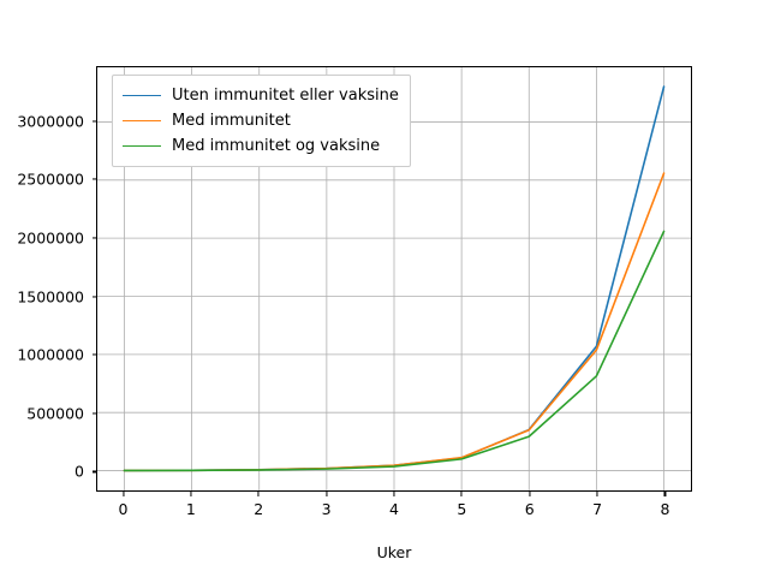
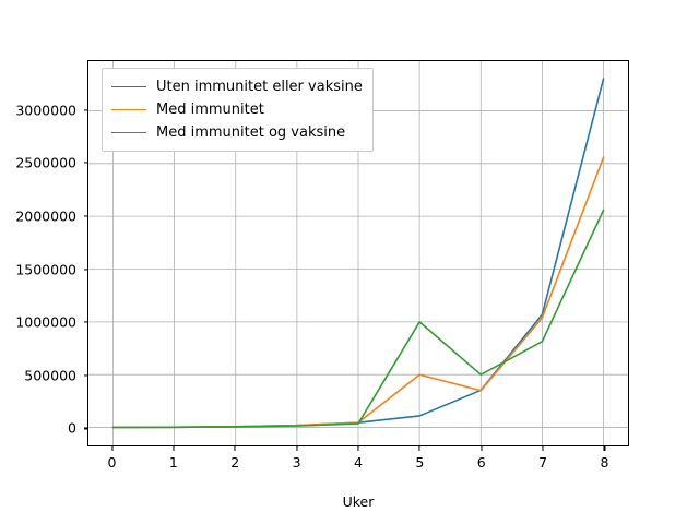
Med immunitet/5: 100000 -> 500000
Med immunitet og vaksine/5: 100000 -> 1000000
Med immunitet og vaksine/6: 300000 -> 500000
